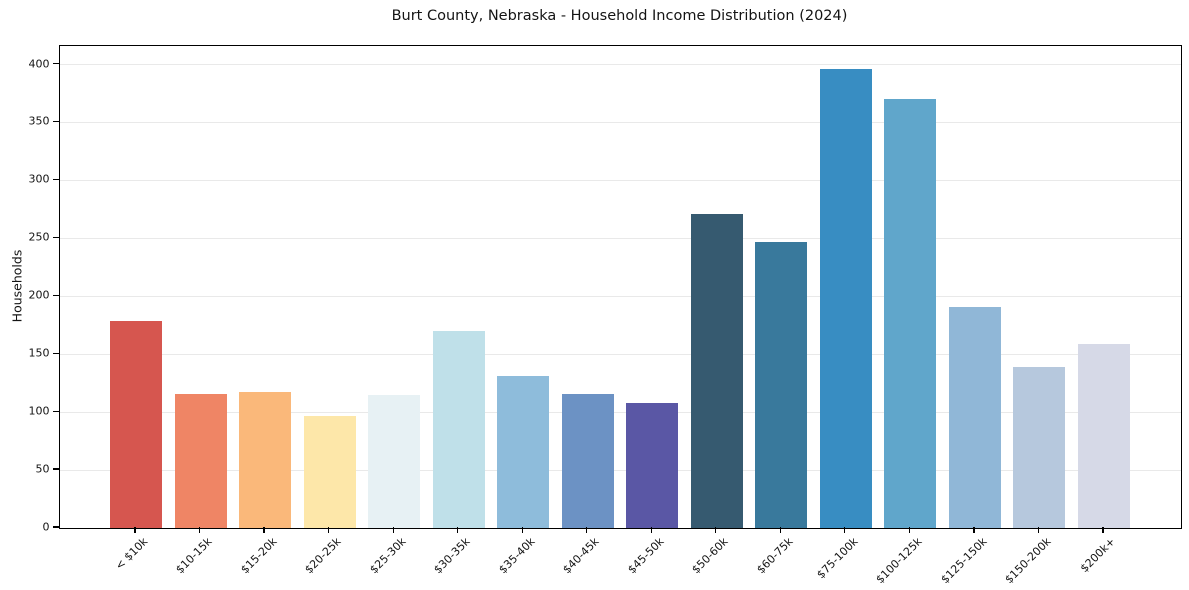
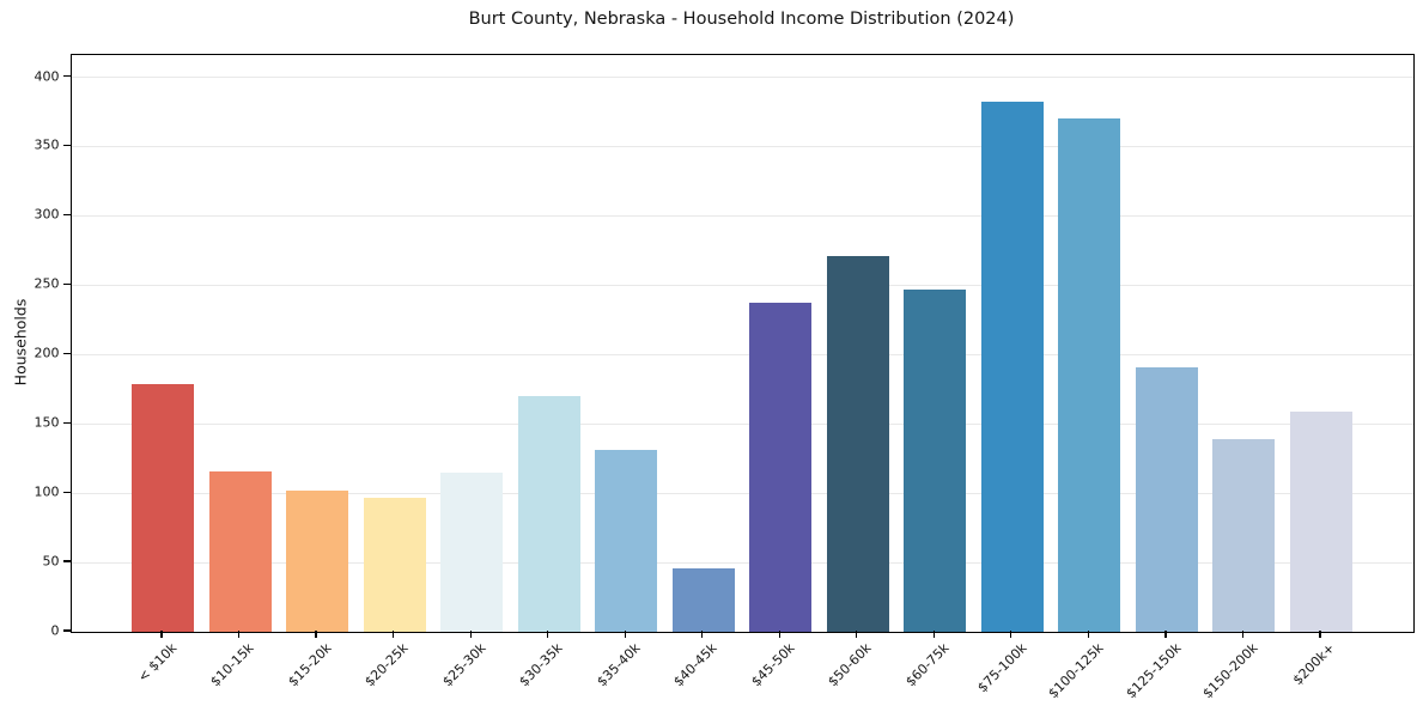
$15-20k: 117 -> 102
$40-45k: 116 -> 46
$45-50k: 108 -> 237
$75-100k: 396 -> 382
